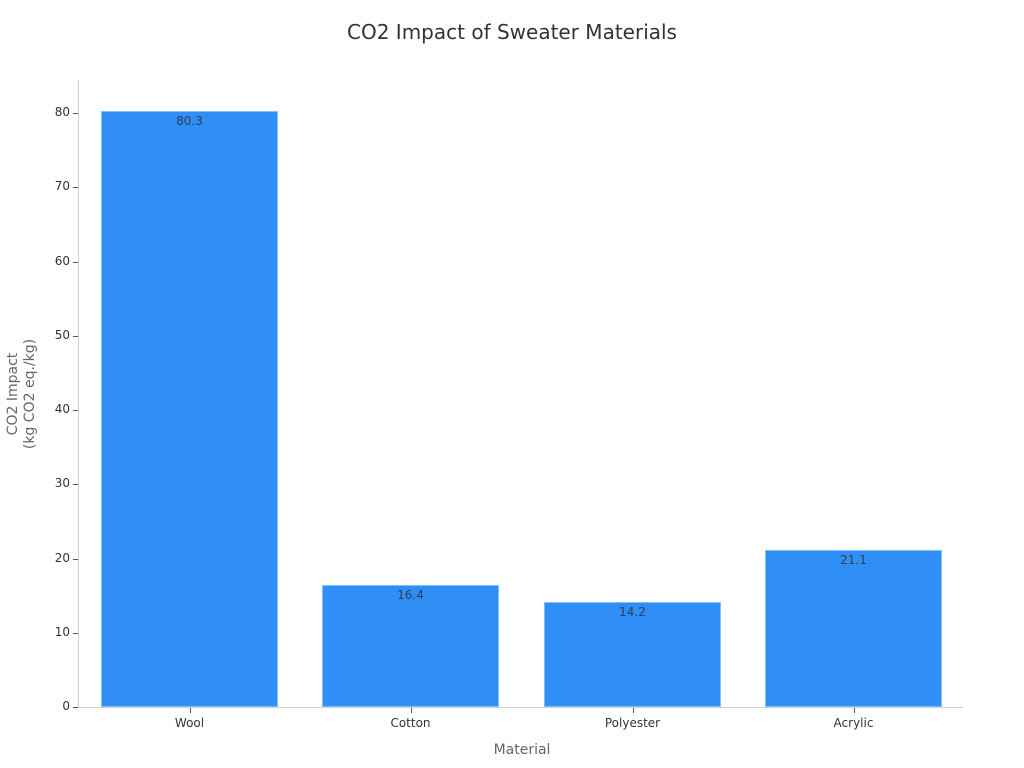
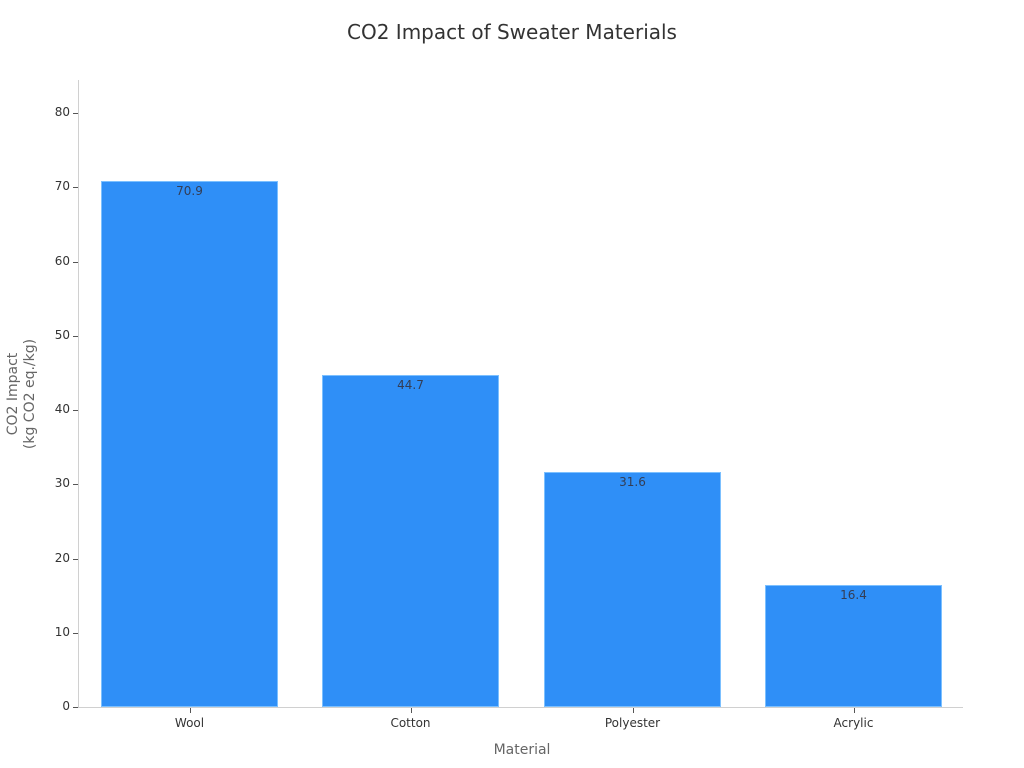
Wool: 80.3 -> 70.9
Cotton: 16.4 -> 44.7
Polyester: 14.2 -> 31.6
Acrylic: 21.1 -> 16.4
